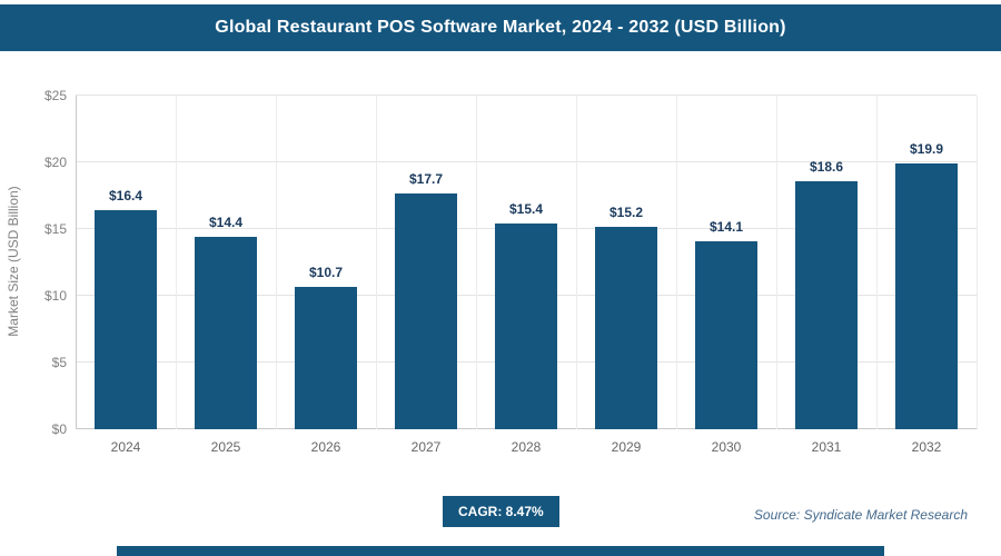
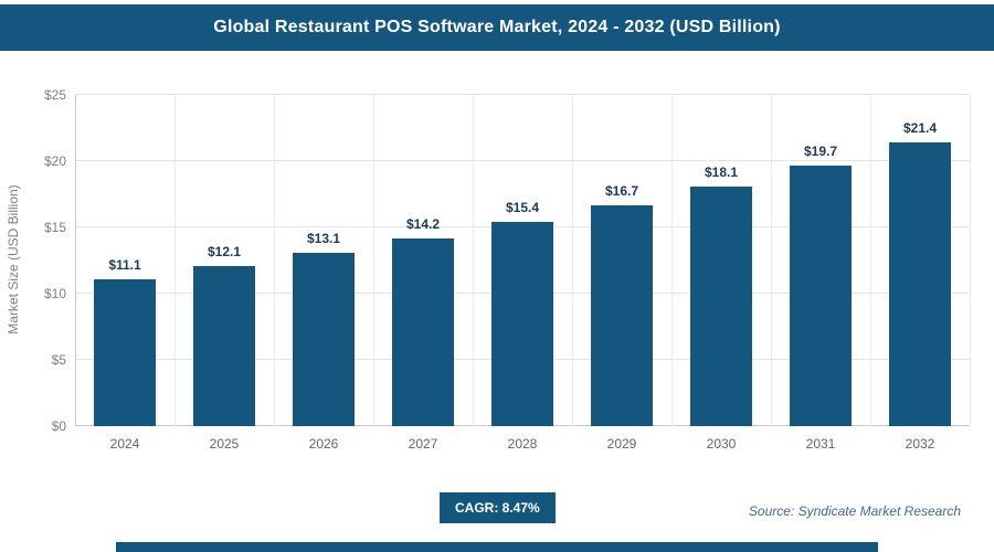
2024: $16.4 -> $11.1
2025: $14.4 -> $12.1
2026: $10.7 -> $13.1
2027: $17.7 -> $14.2
2029: $15.2 -> $16.7
2030: $14.1 -> $18.1
2031: $18.6 -> $19.7
2032: $19.9 -> $21.4
